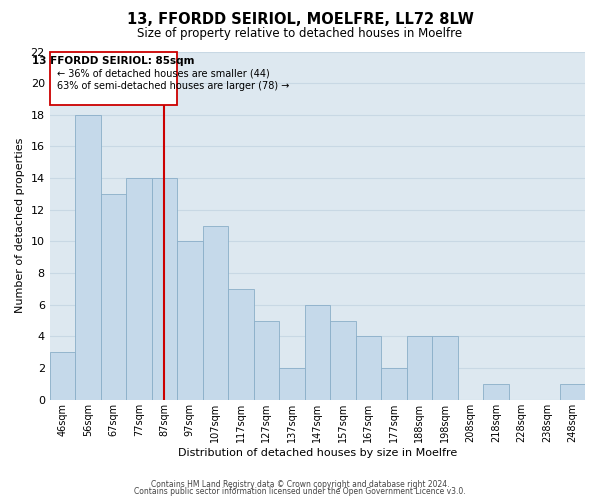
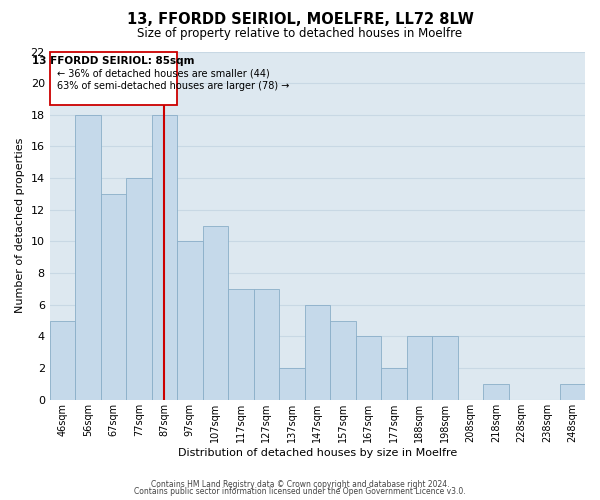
46sqm: 3 -> 5
87sqm: 14 -> 18
127sqm: 5 -> 7
